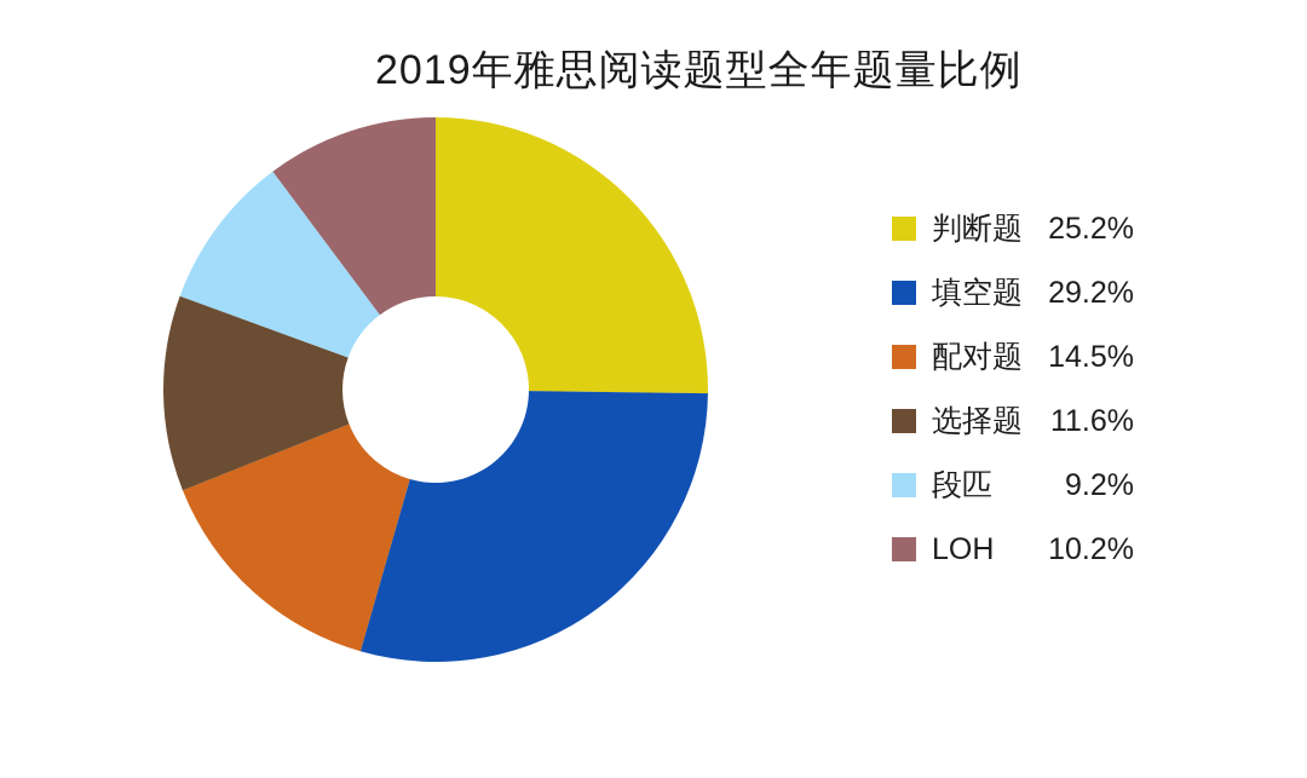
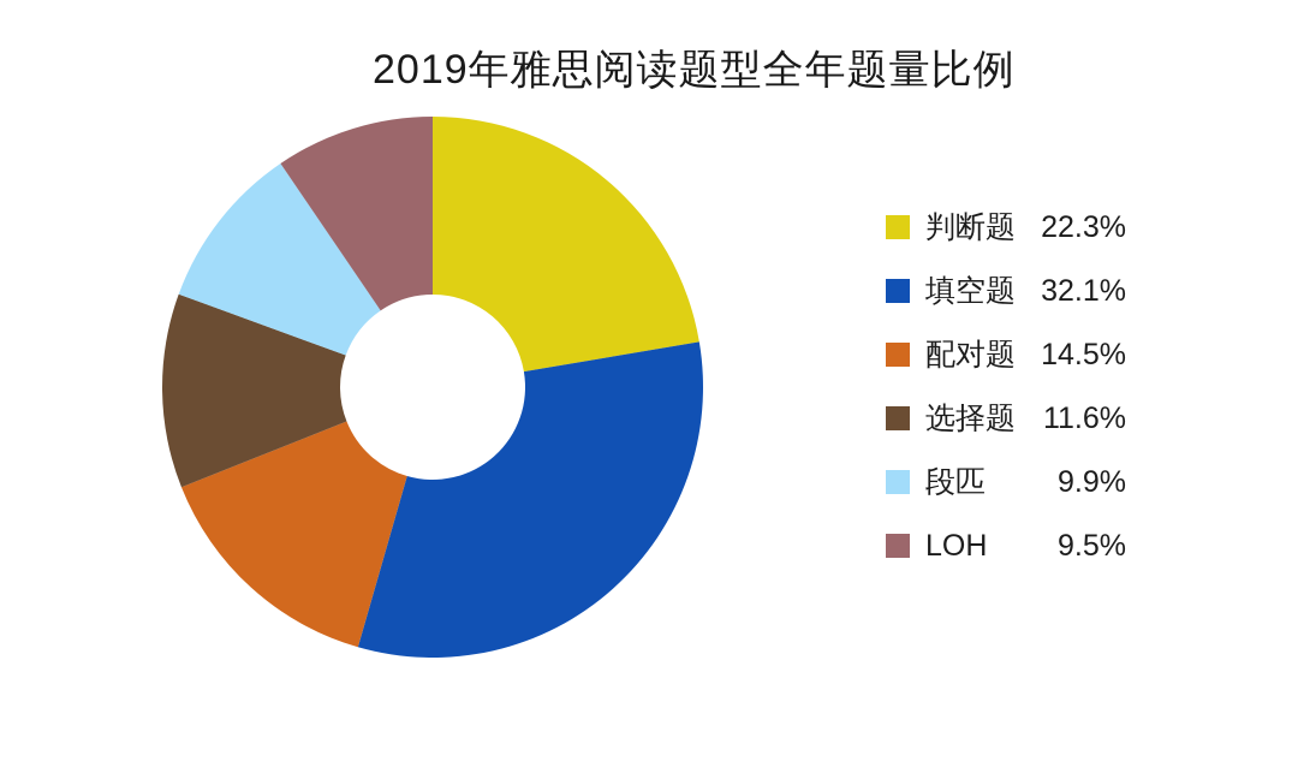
判断题: 25.2% -> 22.3%
填空题: 29.2% -> 32.1%
段匹: 9.2% -> 9.9%
LOH: 10.2% -> 9.5%
